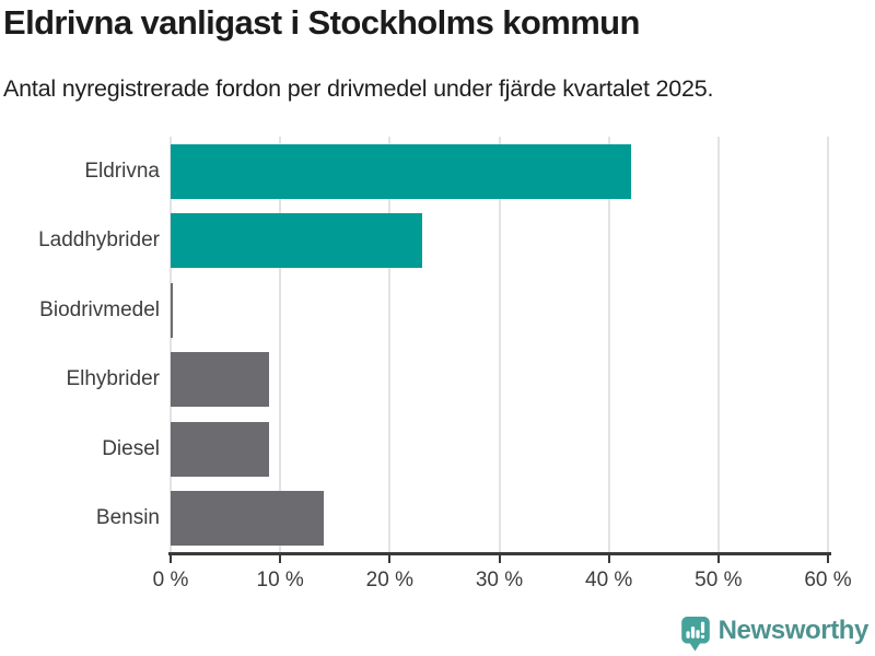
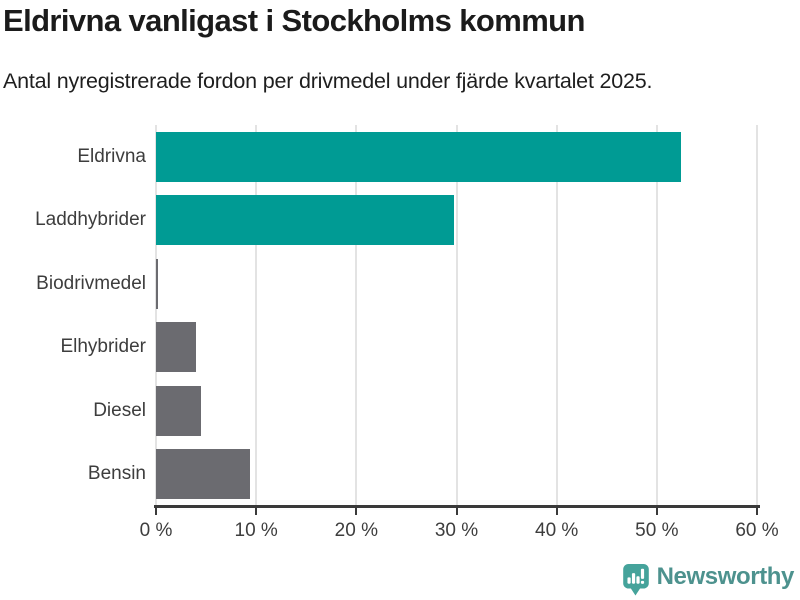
Eldrivna: 42% -> 52%
Laddhybrider: 23% -> 30%
Elhybrider: 9% -> 4%
Diesel: 9% -> 4%
Bensin: 14% -> 9%
